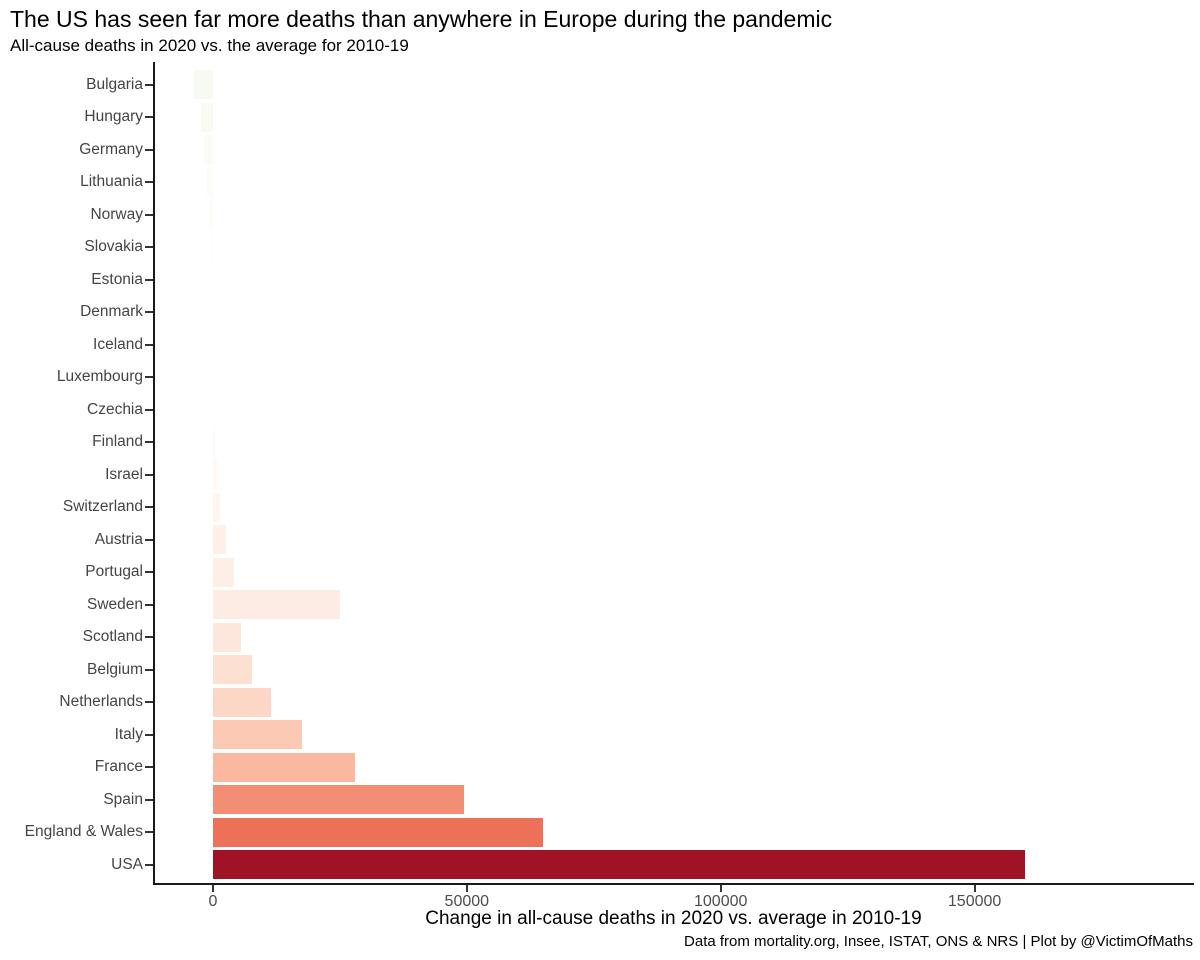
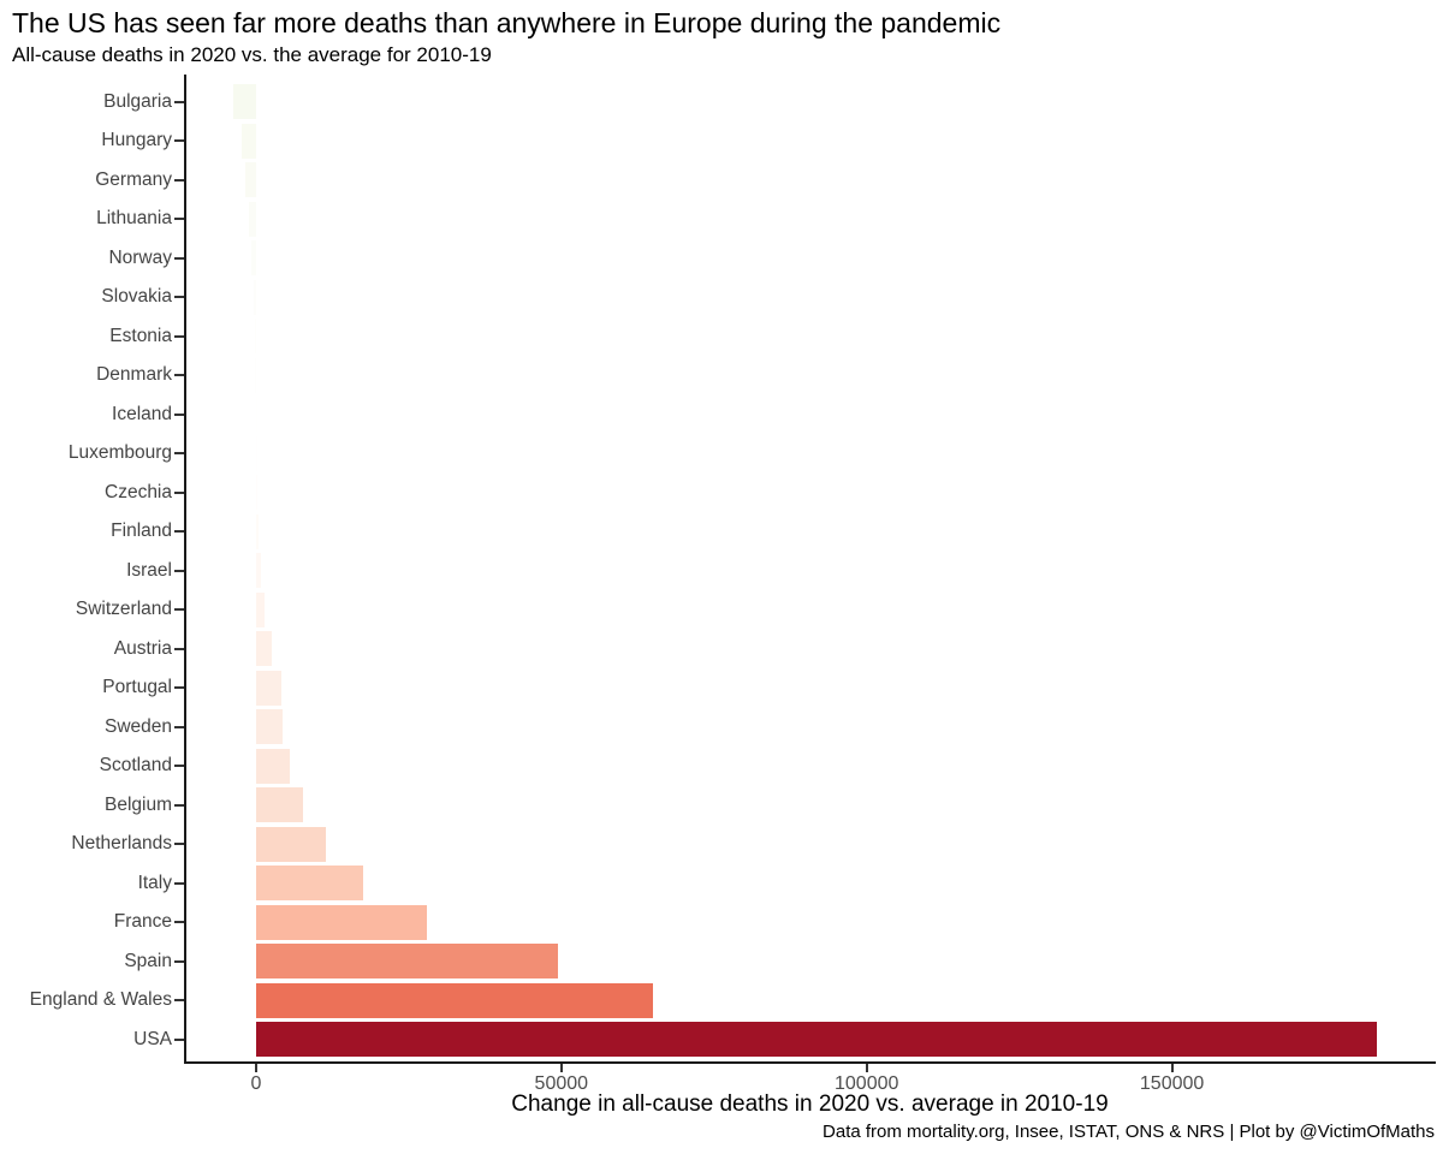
Sweden: 25000 -> 4000
USA: 160000 -> 184000
